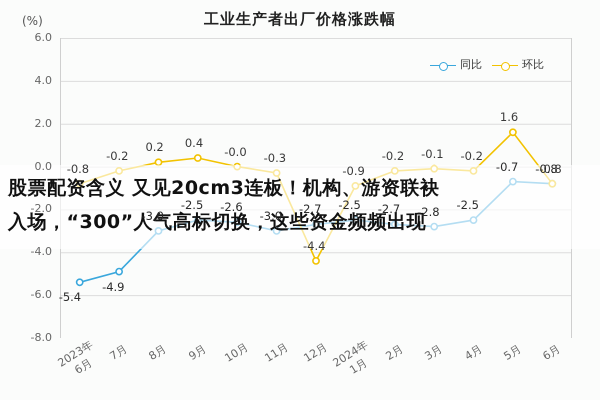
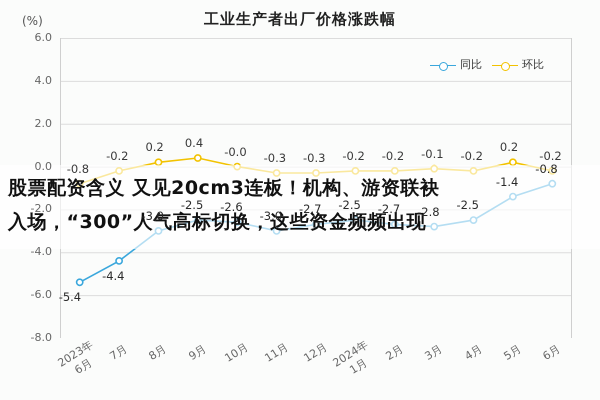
同比/7月: -4.9 -> -4.4
环比/12月: -4.4 -> -0.3
环比/2024年 1月: -0.9 -> -0.2
同比/5月: -0.7 -> -1.4
环比/5月: 1.6 -> 0.2
环比/6月: -0.8 -> -0.2
